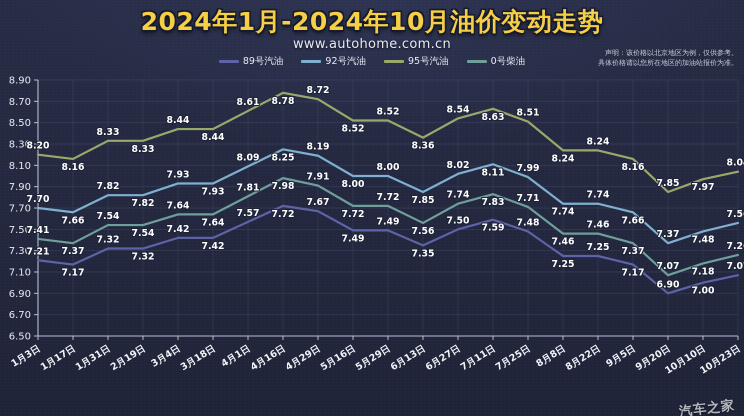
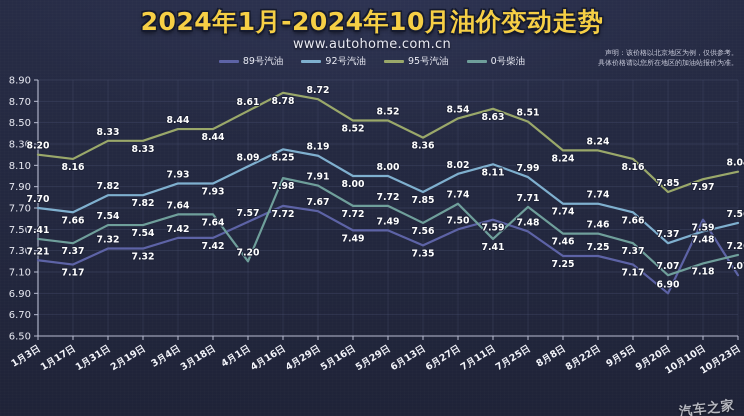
0号柴油/4月1日: 7.81 -> 7.20
0号柴油/7月11日: 7.83 -> 7.41
89号汽油/10月10日: 7.00 -> 7.59
